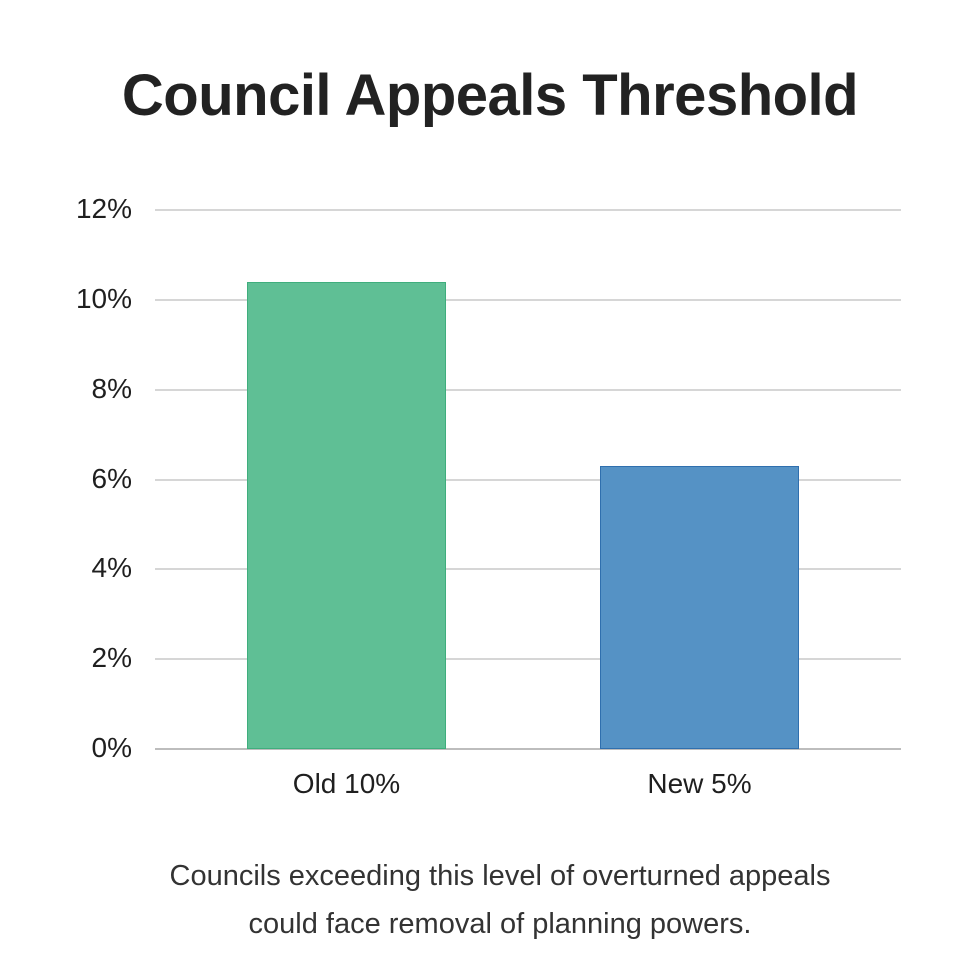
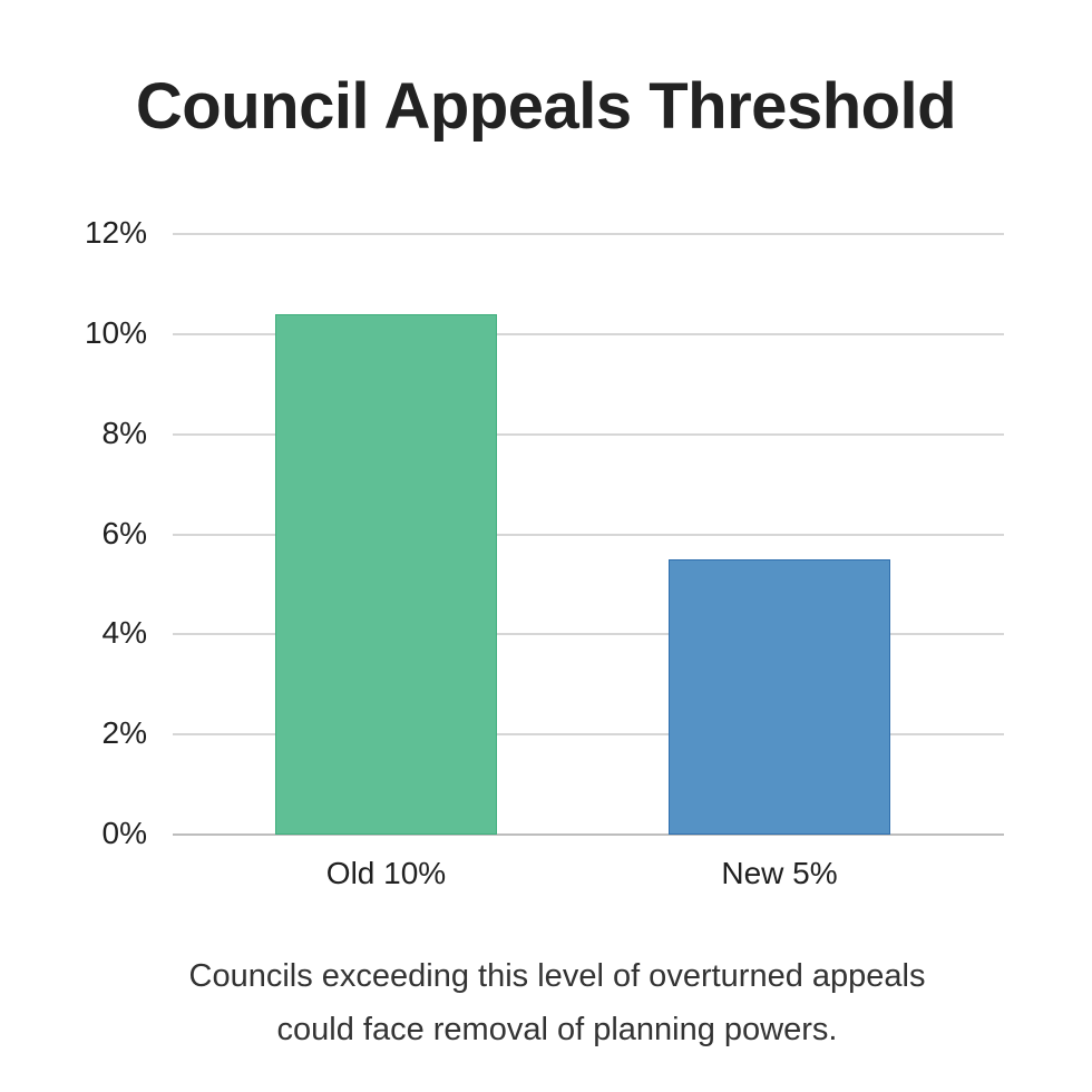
New 5%: 6.3% -> 5.5%
